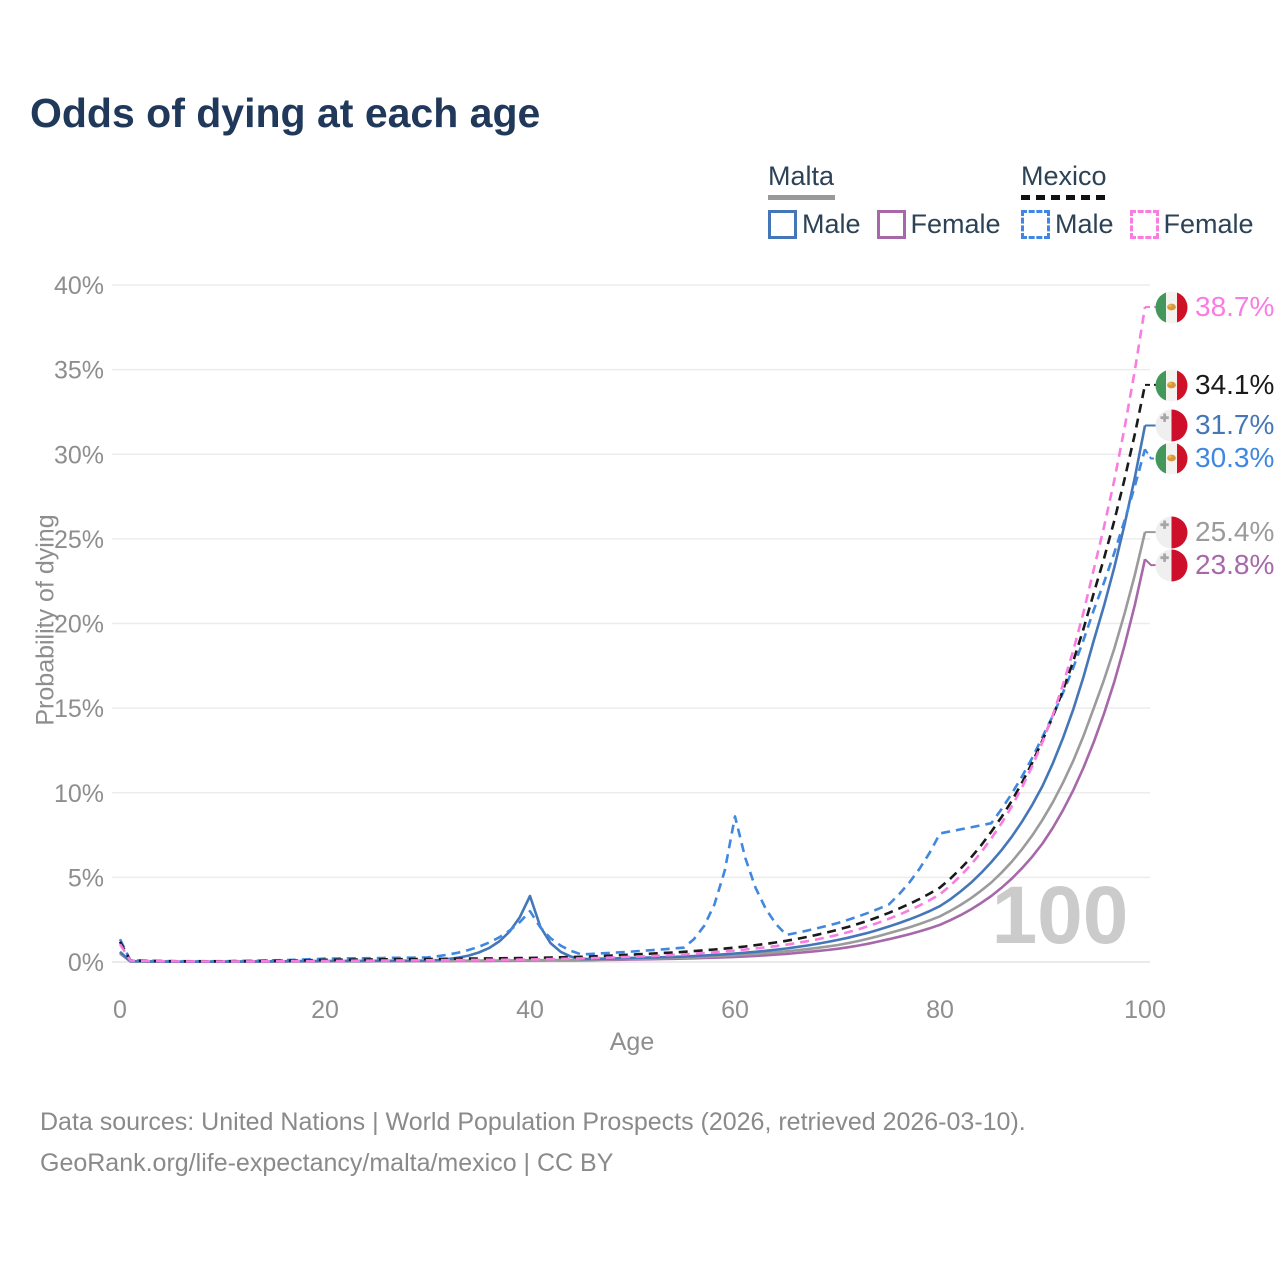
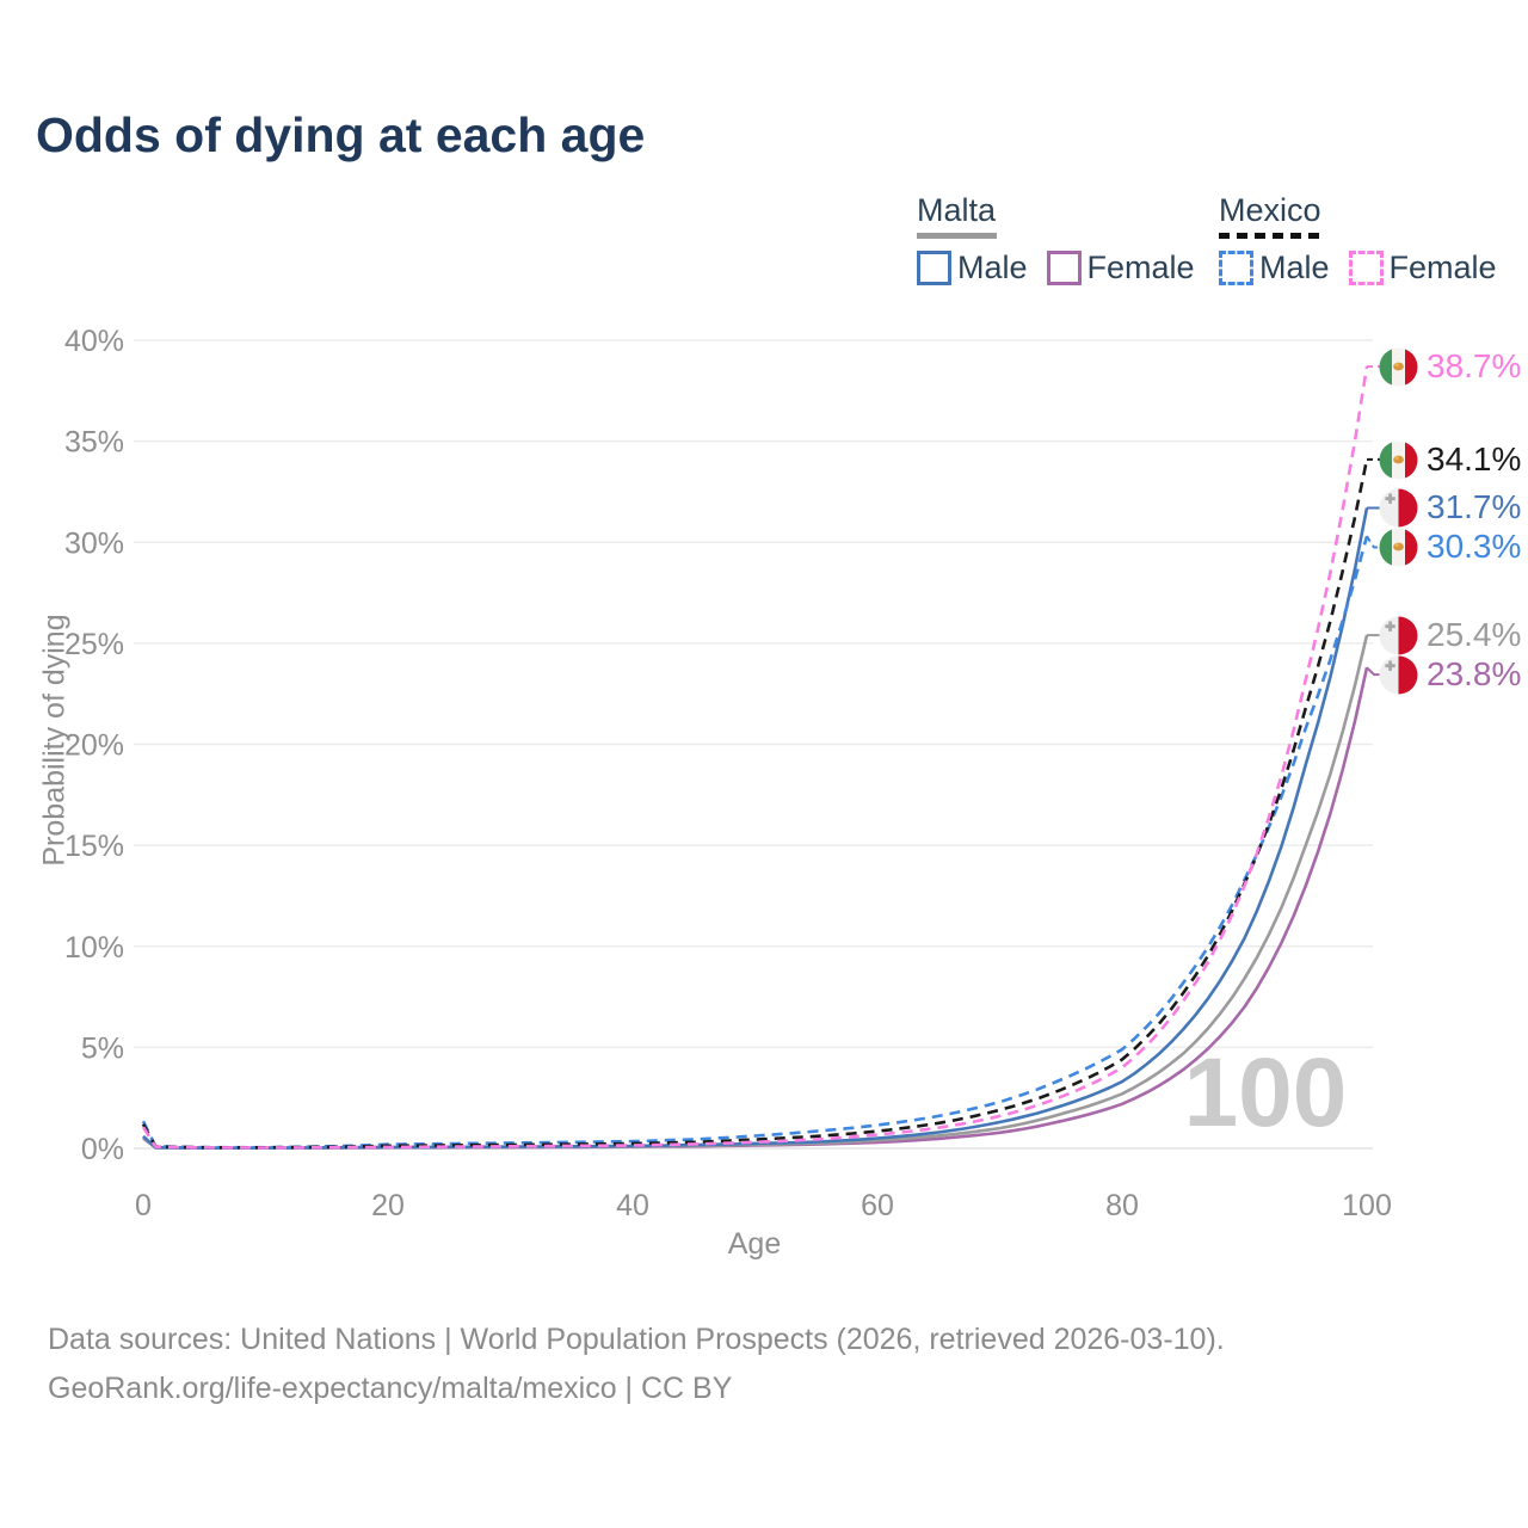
Malta Male/40: 3.9% -> 0.1%
Mexico Male/40: 3.0% -> 0.3%
Mexico Male/60: 8.6% -> 1.1%
Mexico Male/80: 7.6% -> 4.9%
